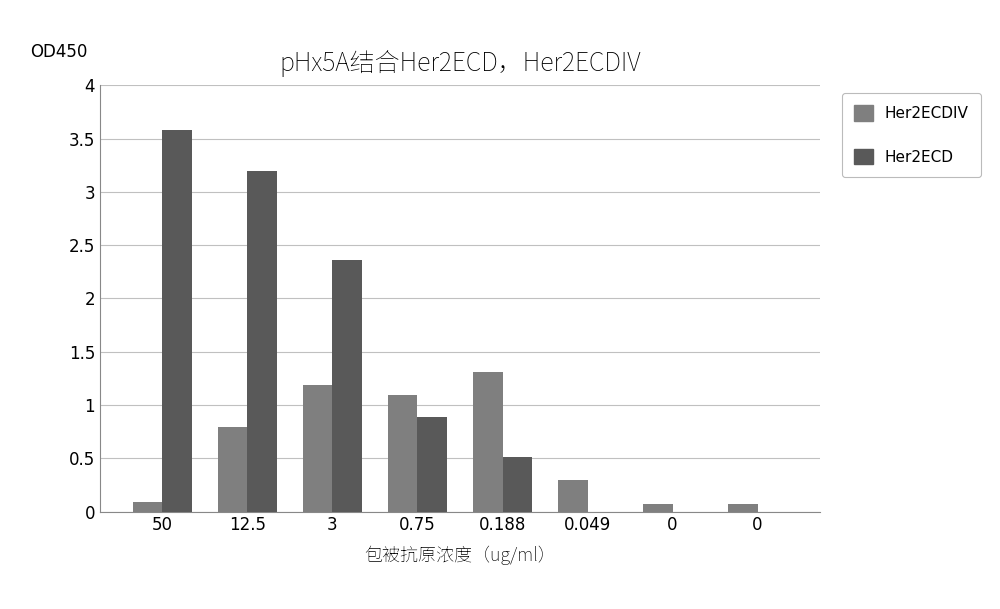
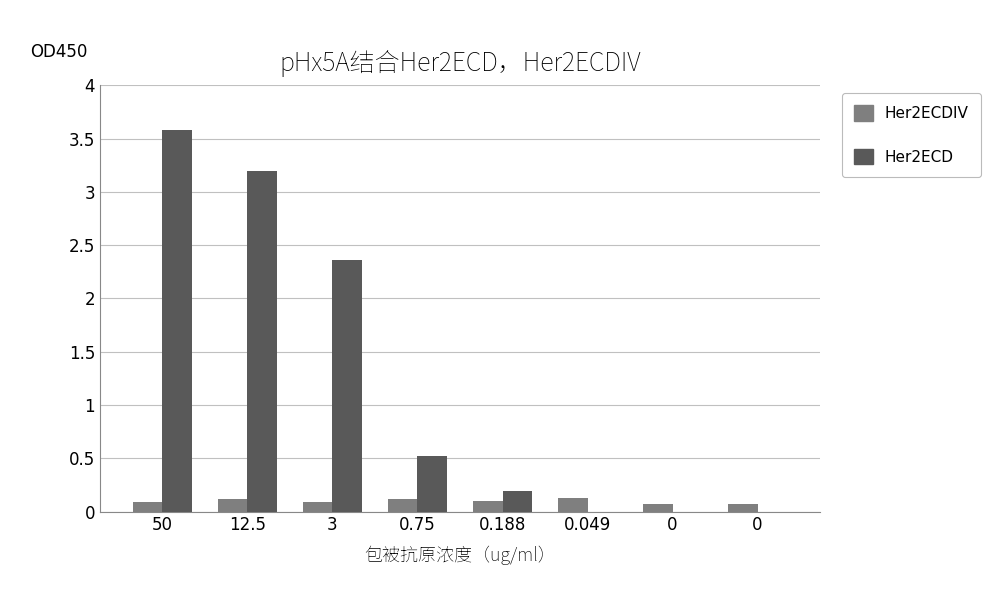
Her2ECDIV/12.5: 0.79 -> 0.12
Her2ECDIV/3: 1.19 -> 0.09
Her2ECDIV/0.75: 1.09 -> 0.12
Her2ECD/0.75: 0.89 -> 0.52
Her2ECDIV/0.188: 1.31 -> 0.10
Her2ECD/0.188: 0.51 -> 0.19
Her2ECDIV/0.049: 0.30 -> 0.13
